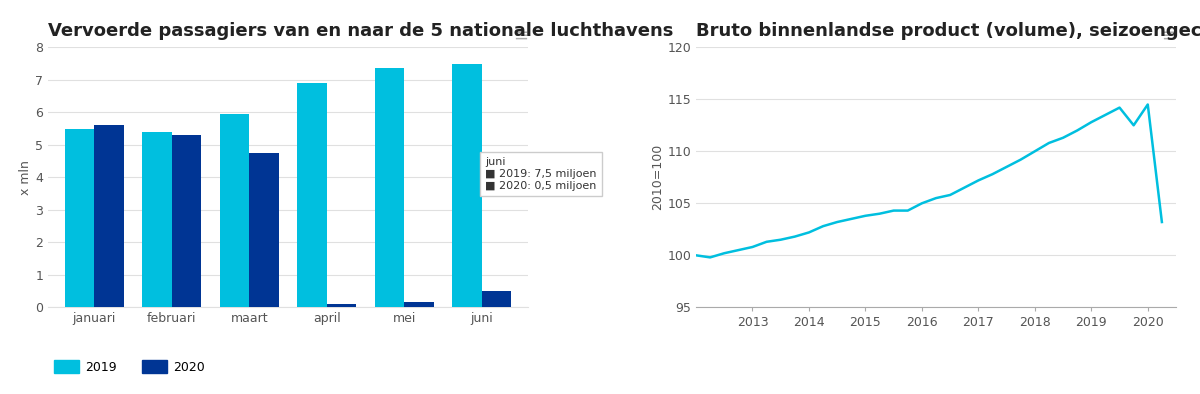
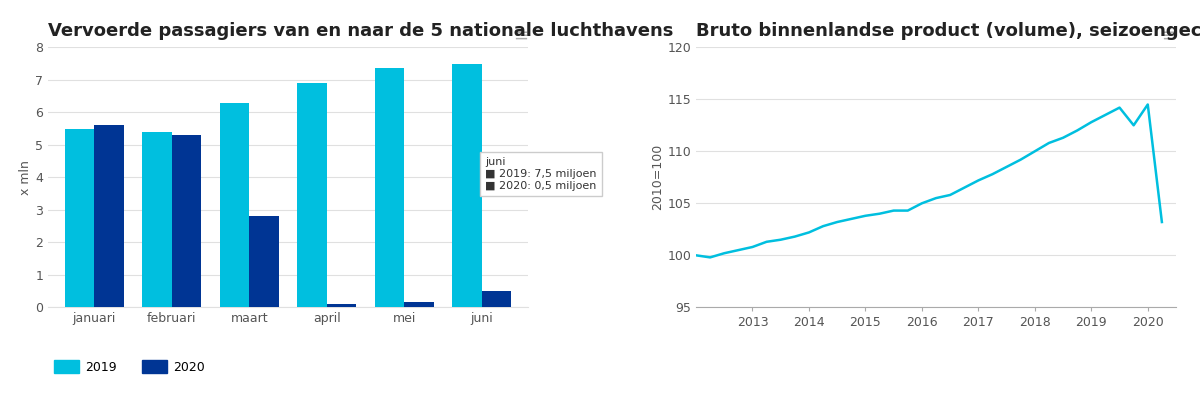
Vervoerde passagiers van en naar de 5 nationale luchthavens/2019/maart: 5.95 -> 6.30
Vervoerde passagiers van en naar de 5 nationale luchthavens/2020/maart: 4.75 -> 2.80
